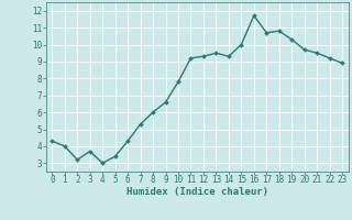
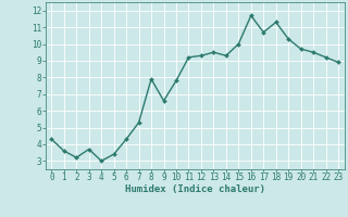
1: 4.0 -> 3.6
8: 6.0 -> 7.9
18: 10.8 -> 11.3
